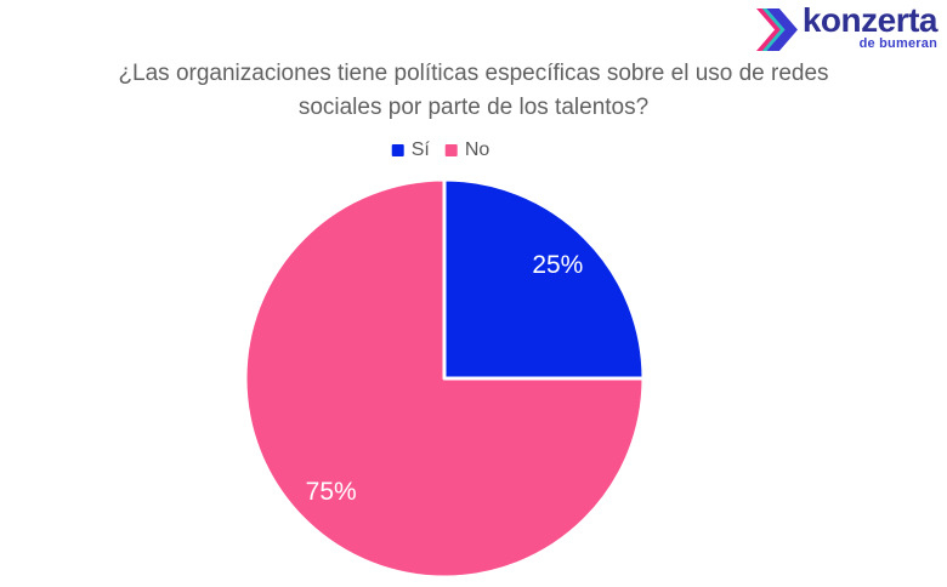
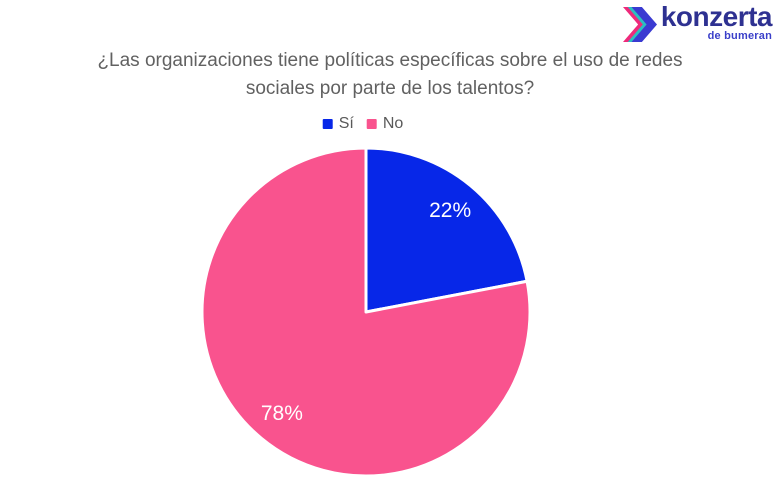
Sí: 25% -> 22%
No: 75% -> 78%
